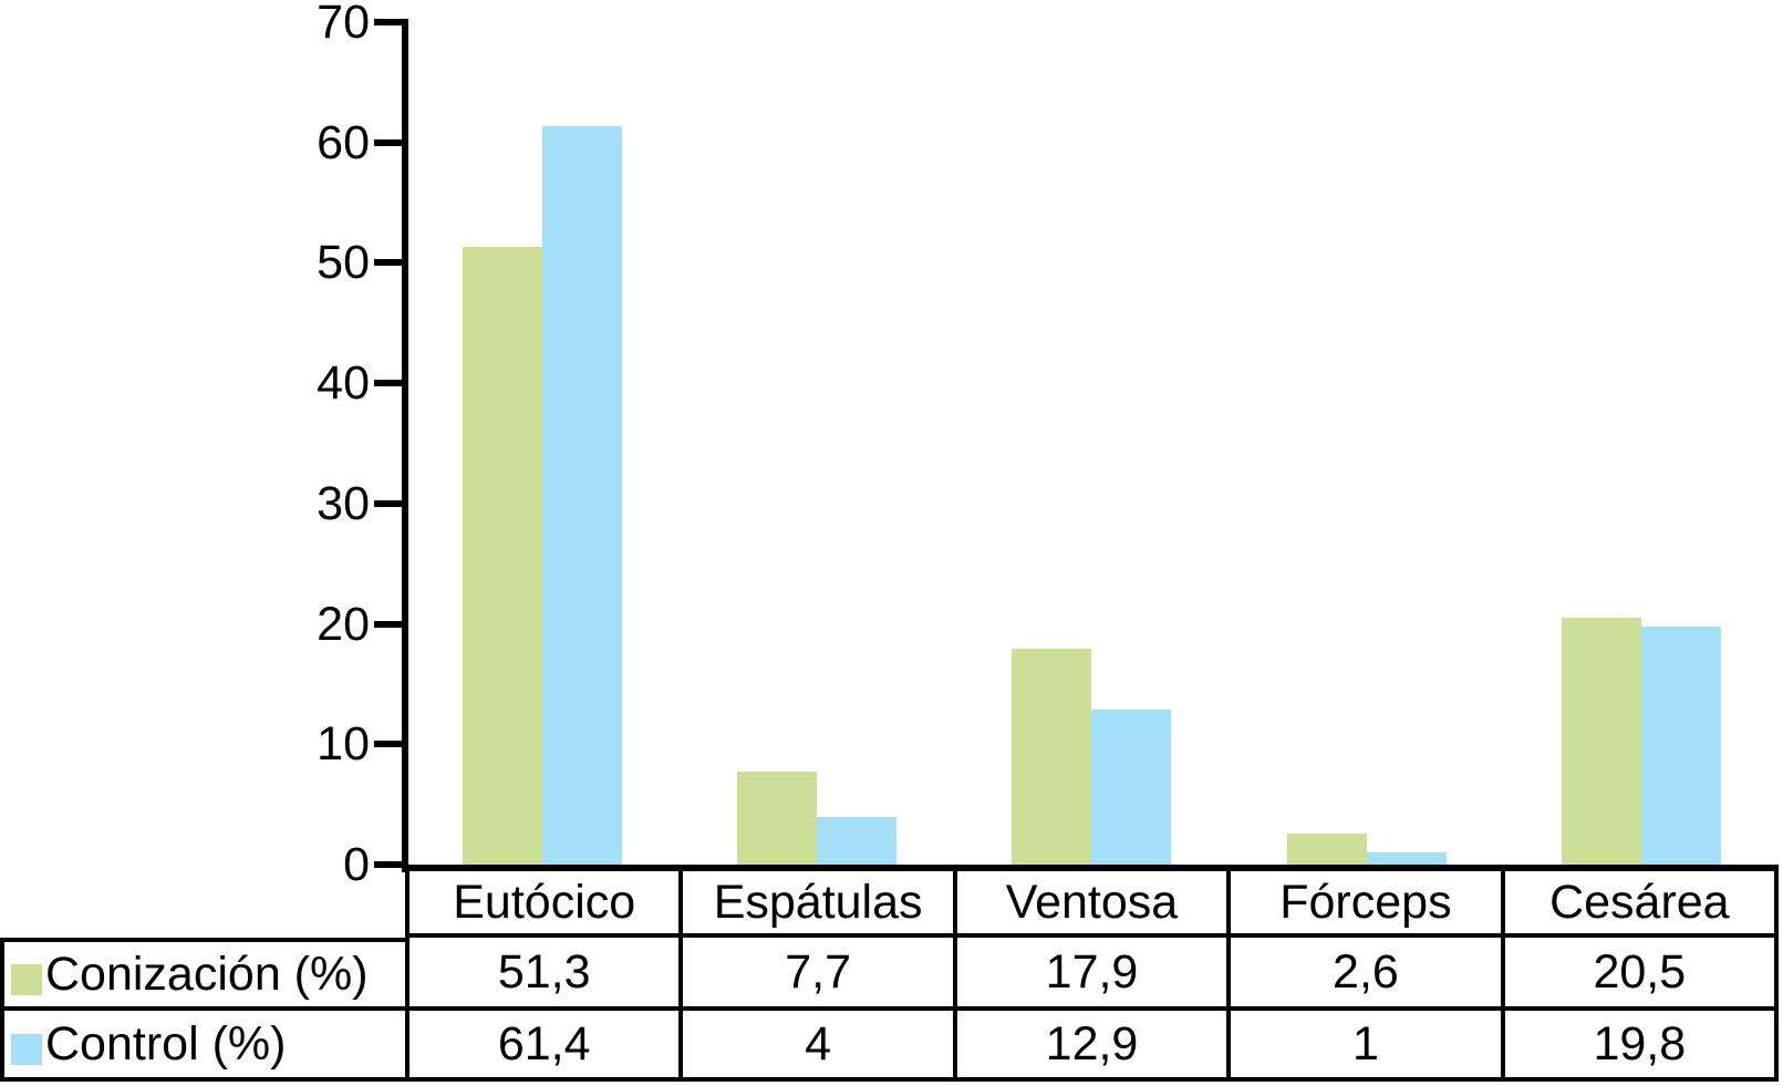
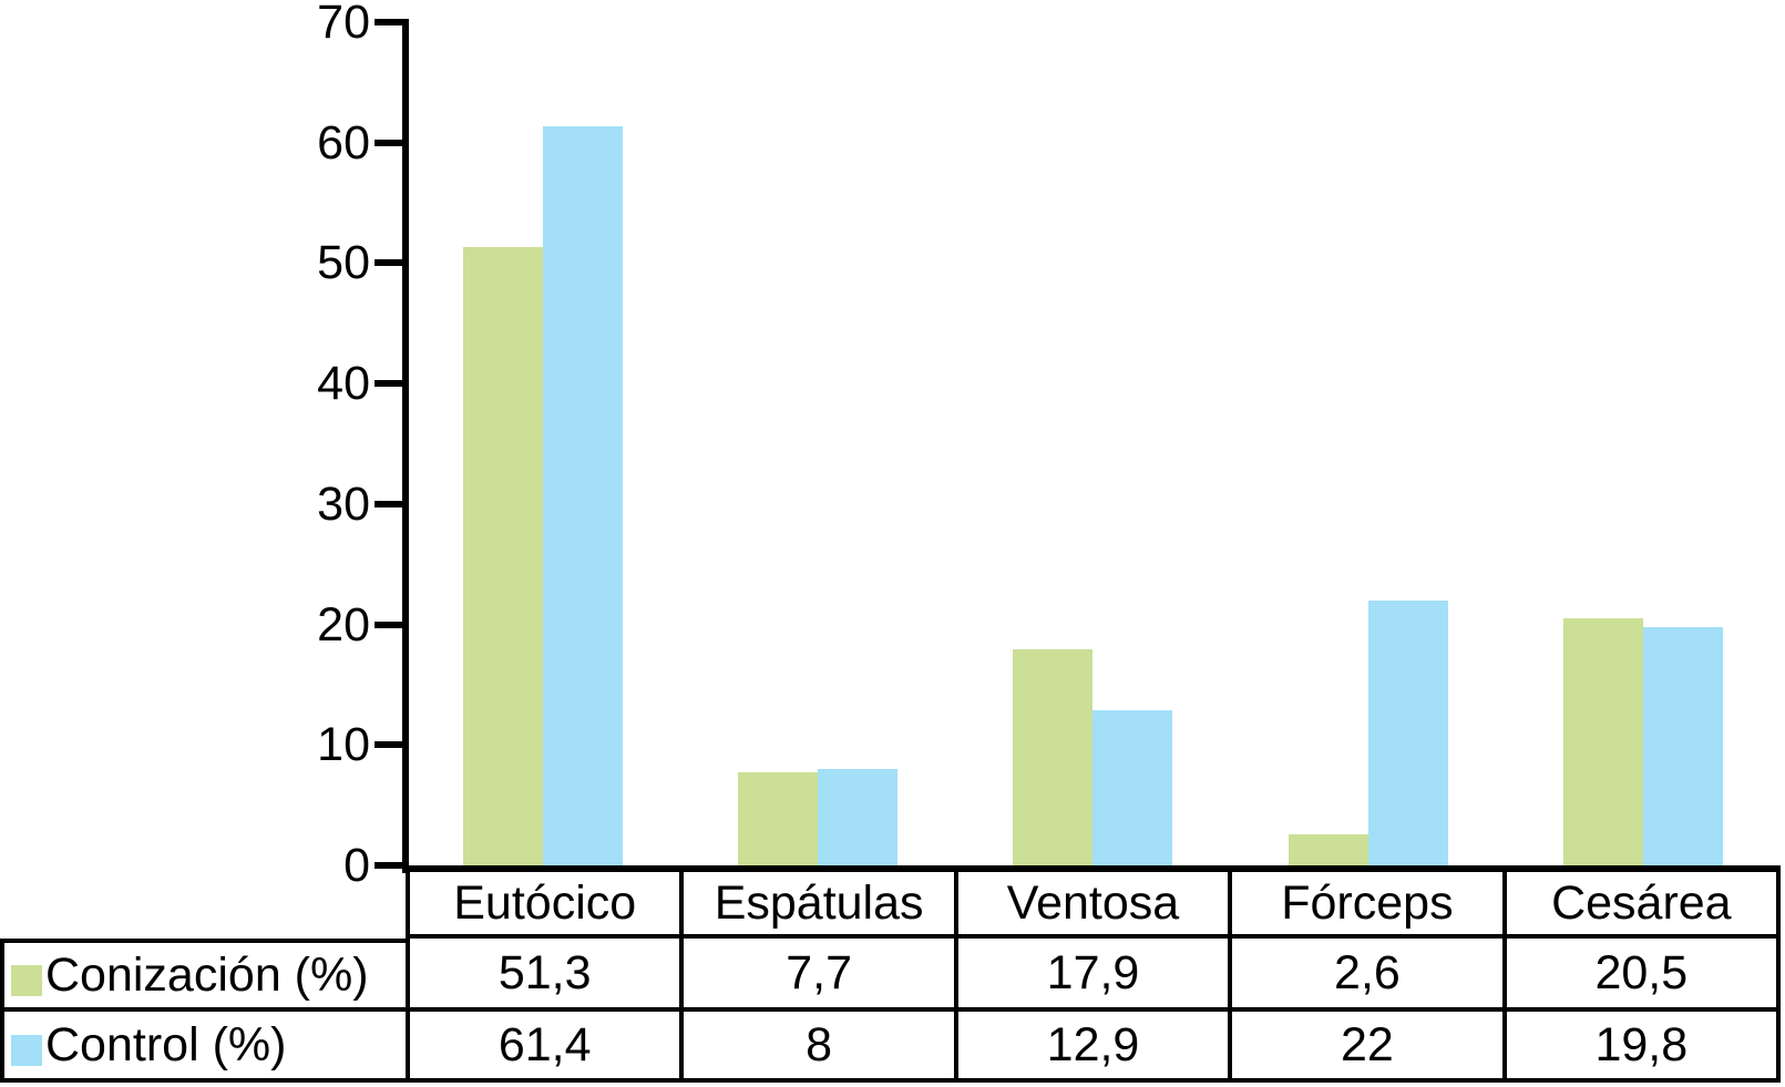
Control (%)/Espátulas: 4 -> 8
Control (%)/Fórceps: 1 -> 22
